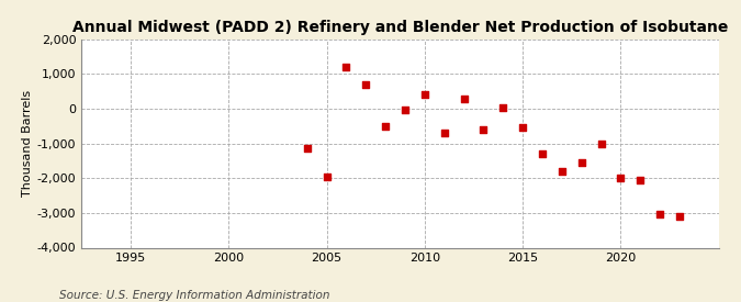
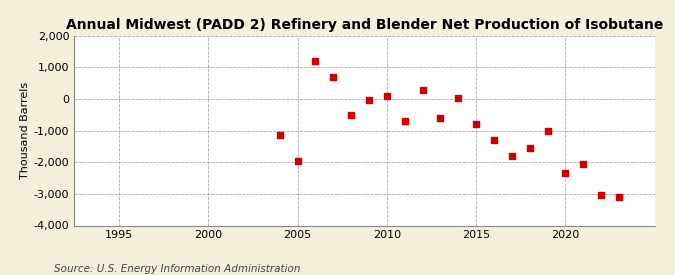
2010: 400 -> 100
2015: -550 -> -800
2020: -2,000 -> -2,350
